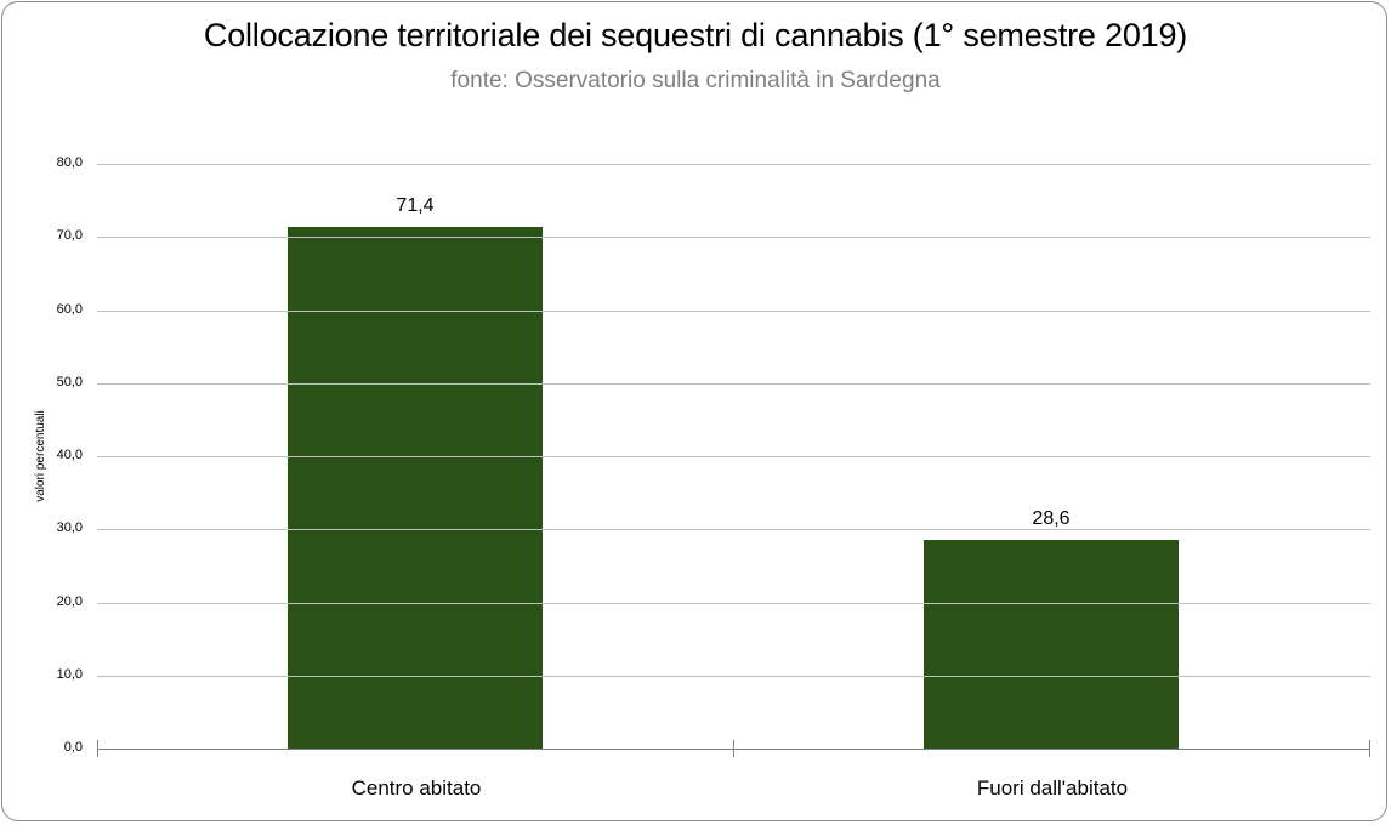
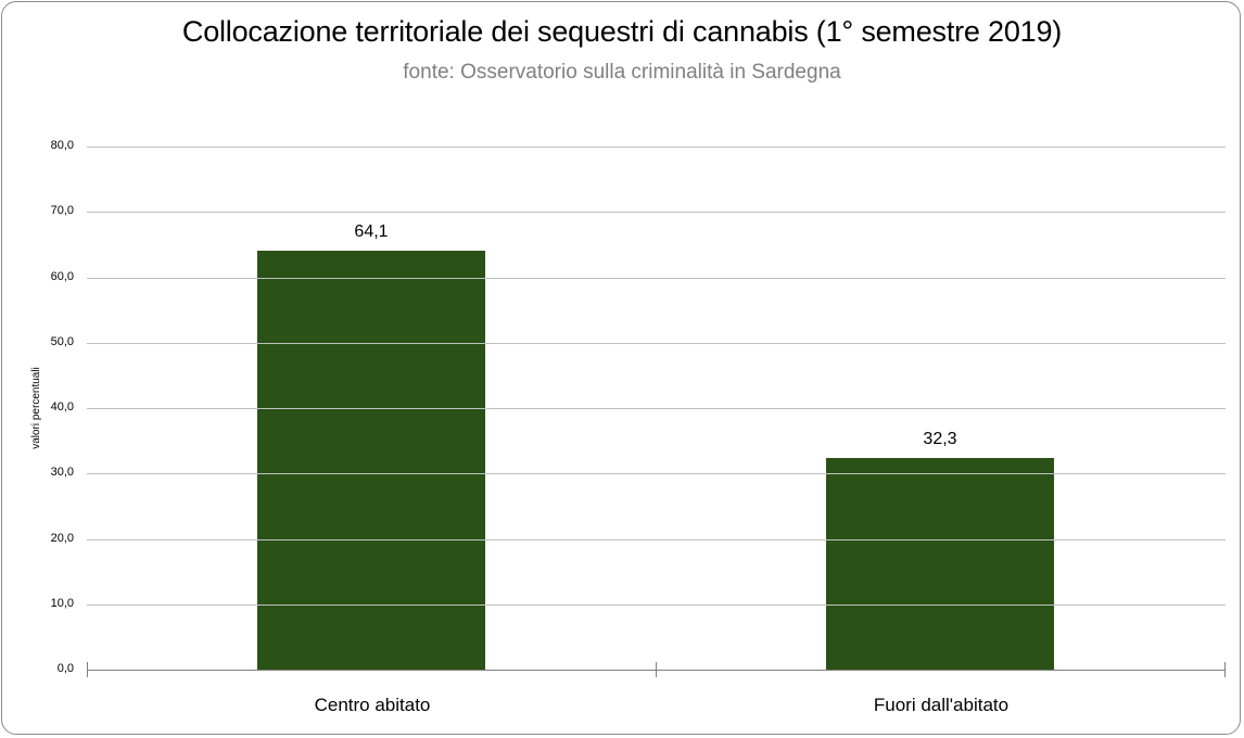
Centro abitato: 71,4 -> 64,1
Fuori dall'abitato: 28,6 -> 32,3
